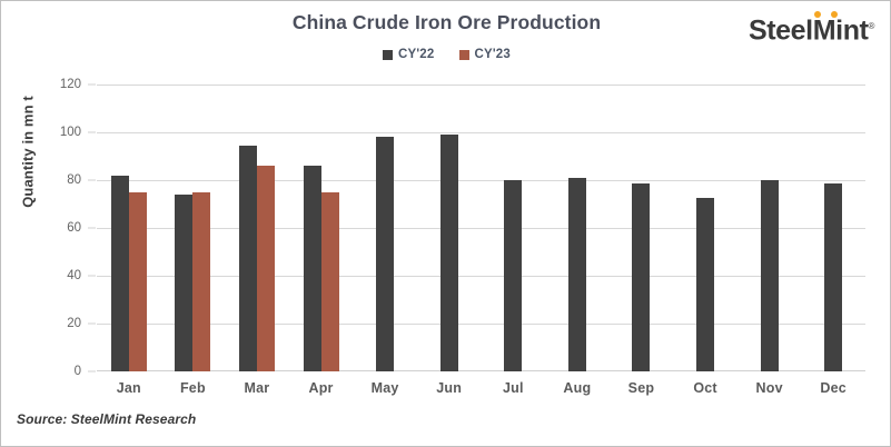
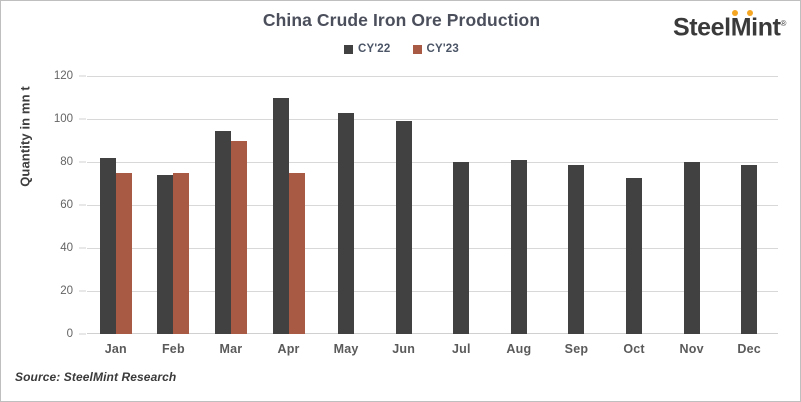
CY'23/Mar: 86 -> 90
CY'22/Apr: 86 -> 110
CY'22/May: 98 -> 103
